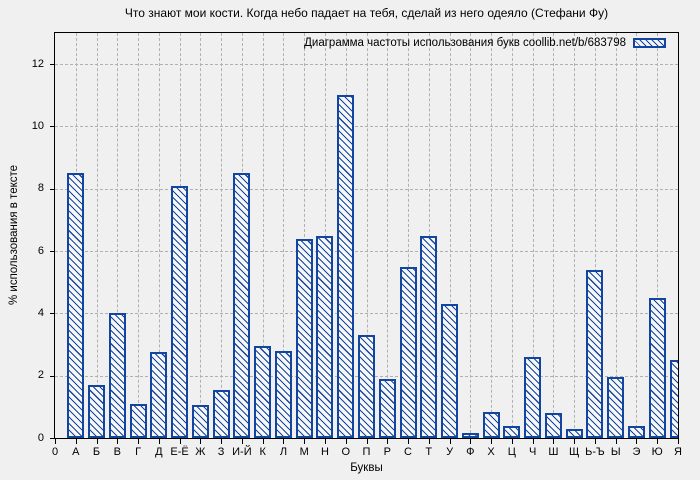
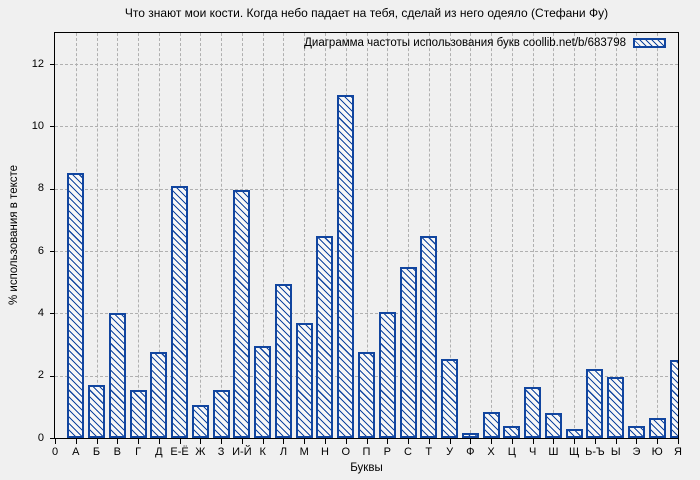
Г: 1.1 -> 1.6
И-Й: 8.5 -> 8.0
Л: 2.8 -> 5.0
М: 6.4 -> 3.7
П: 3.3 -> 2.8
Р: 1.9 -> 4.0
У: 4.3 -> 2.5
Ч: 2.6 -> 1.6
Ь-Ъ: 5.4 -> 2.2
Ю: 4.5 -> 0.7
